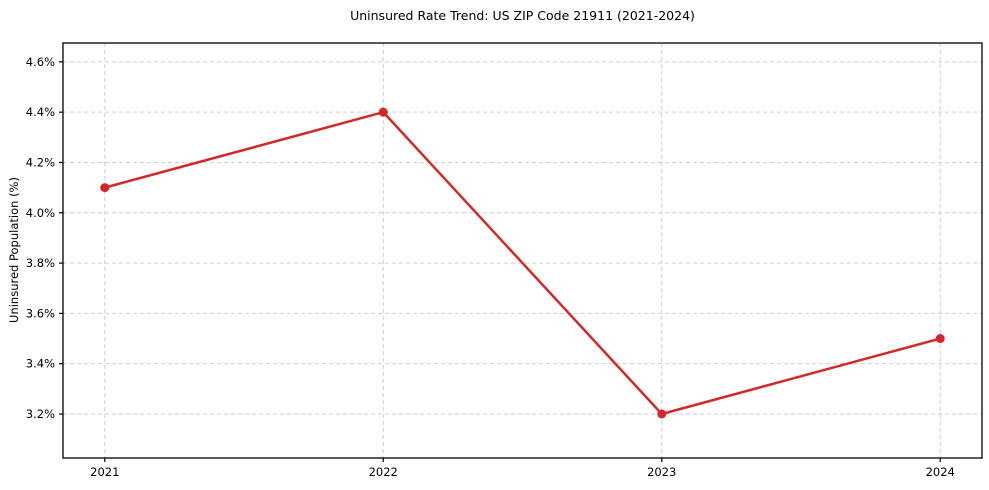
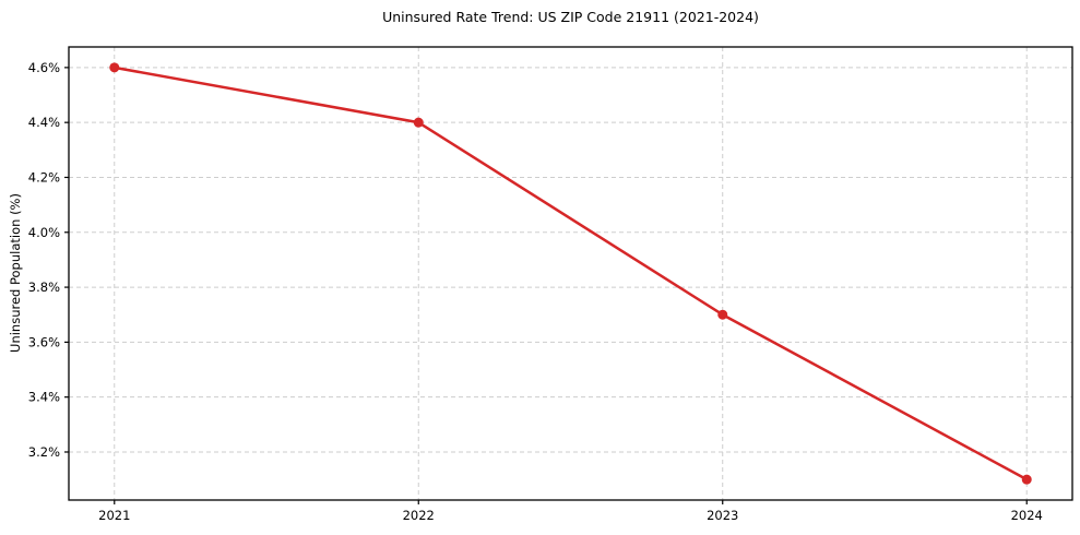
2021: 4.1% -> 4.6%
2023: 3.2% -> 3.7%
2024: 3.5% -> 3.1%
